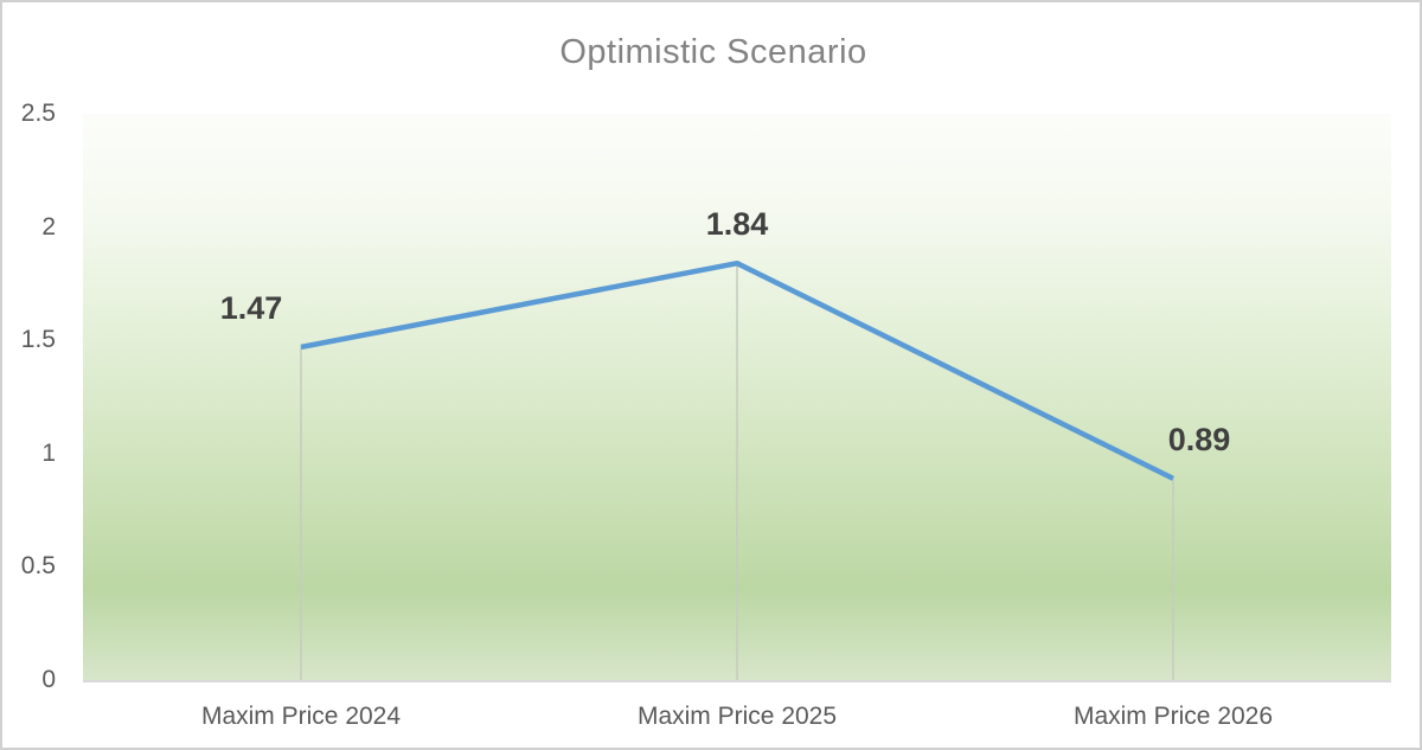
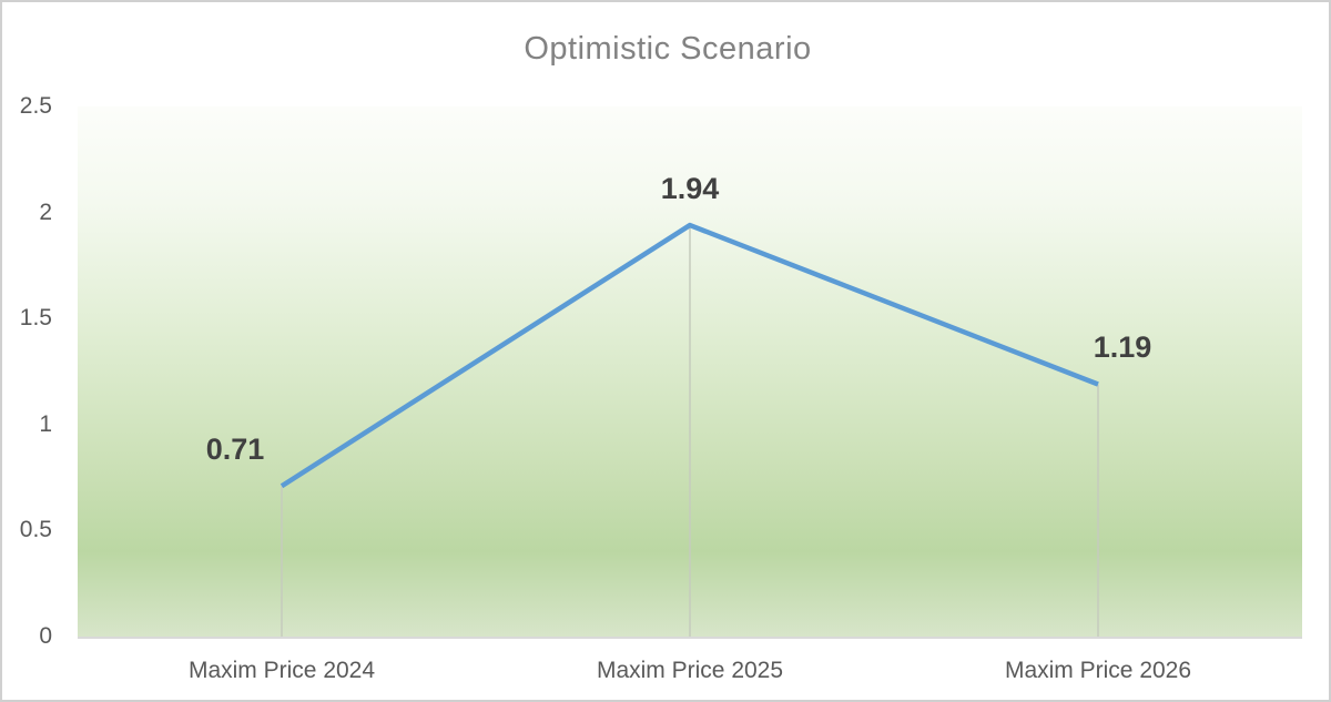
Maxim Price 2024: 1.47 -> 0.71
Maxim Price 2025: 1.84 -> 1.94
Maxim Price 2026: 0.89 -> 1.19
